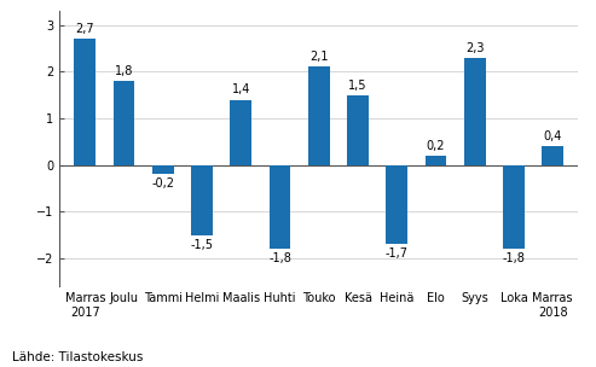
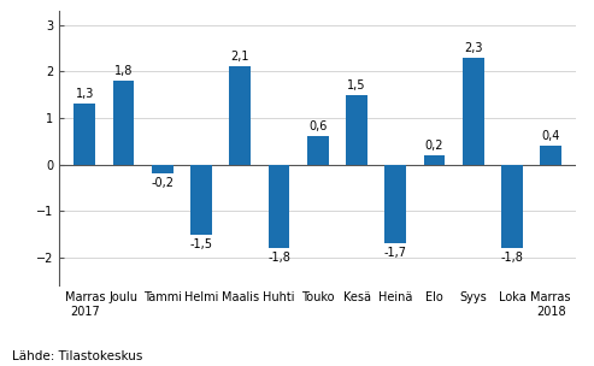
Marras 2017: 2,7 -> 1,3
Maalis: 1,4 -> 2,1
Touko: 2,1 -> 0,6
